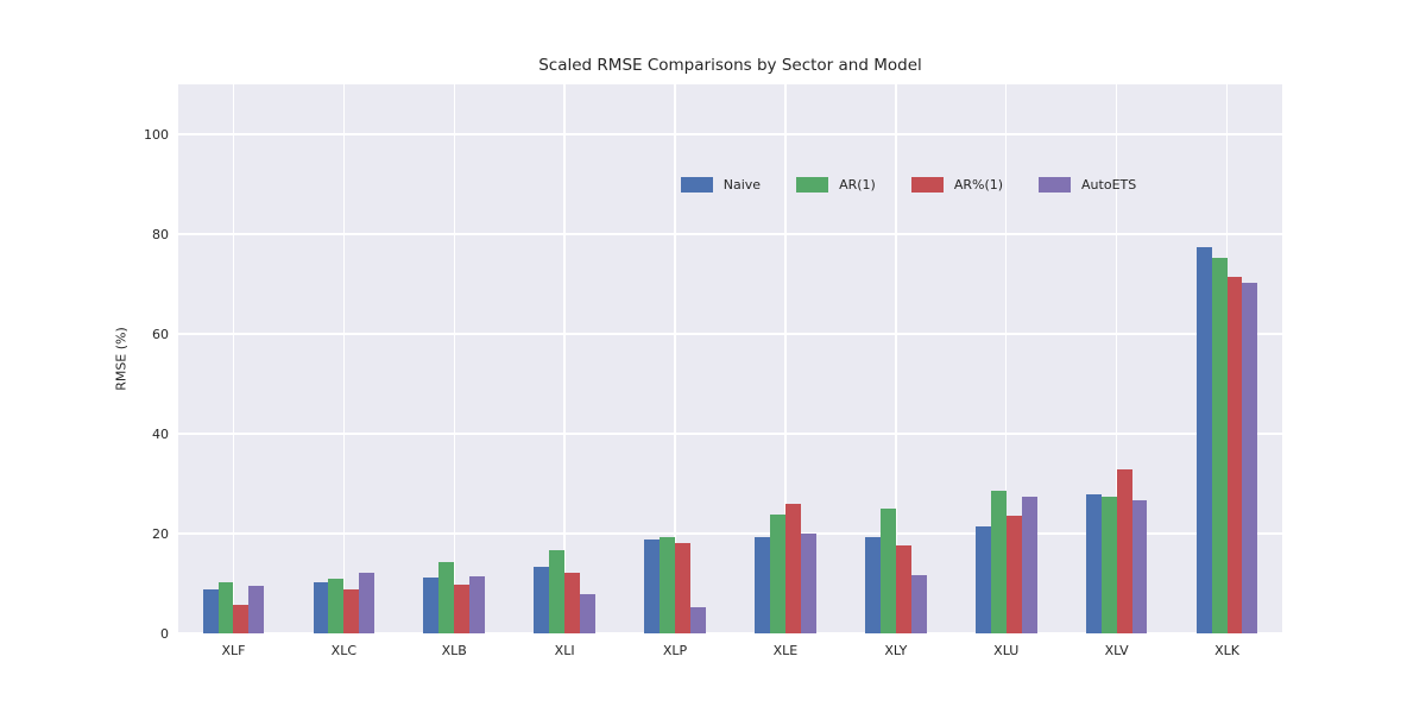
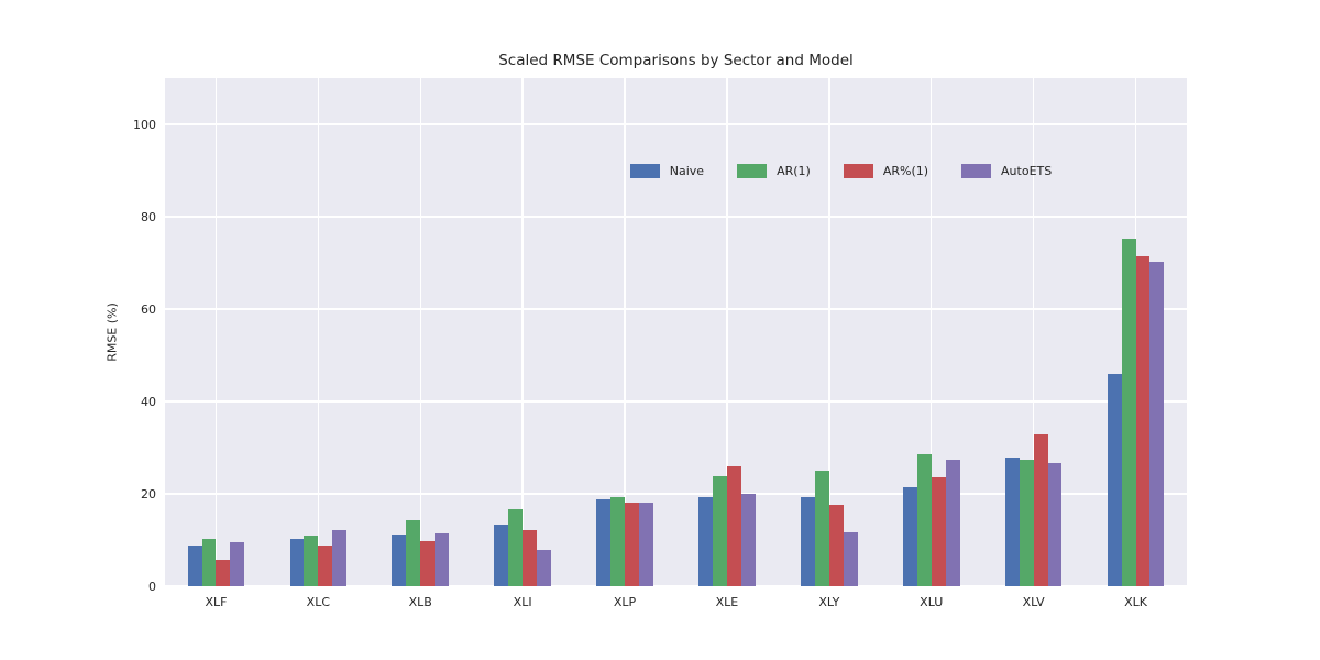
AutoETS/XLP: 5 -> 18
Naive/XLK: 77 -> 46
